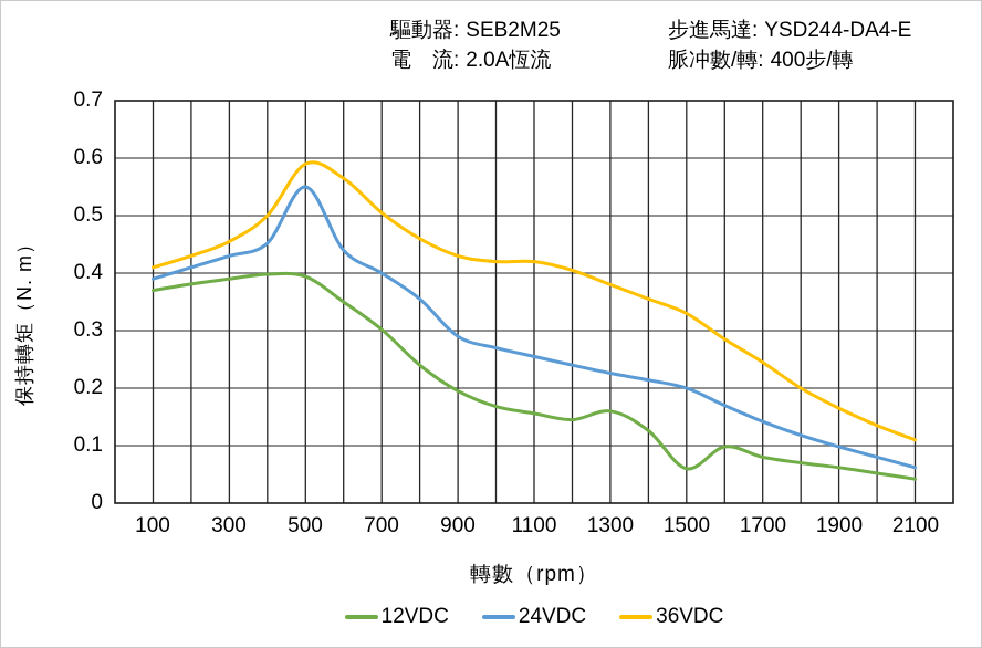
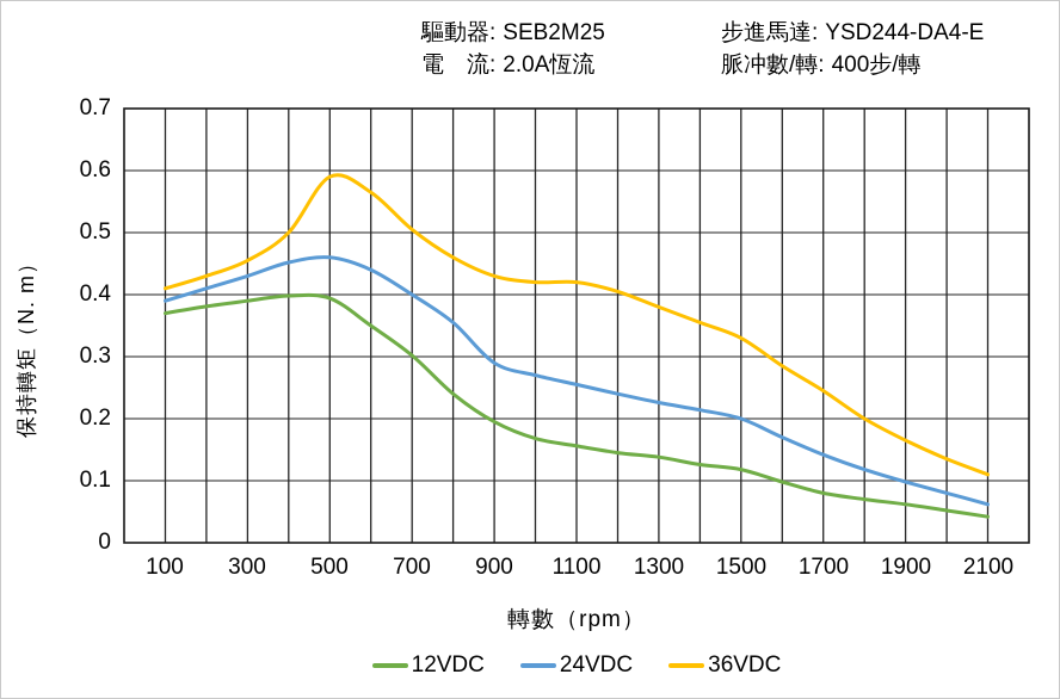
24VDC/500: 0.55 -> 0.46
12VDC/1300: 0.16 -> 0.14
12VDC/1500: 0.06 -> 0.12
